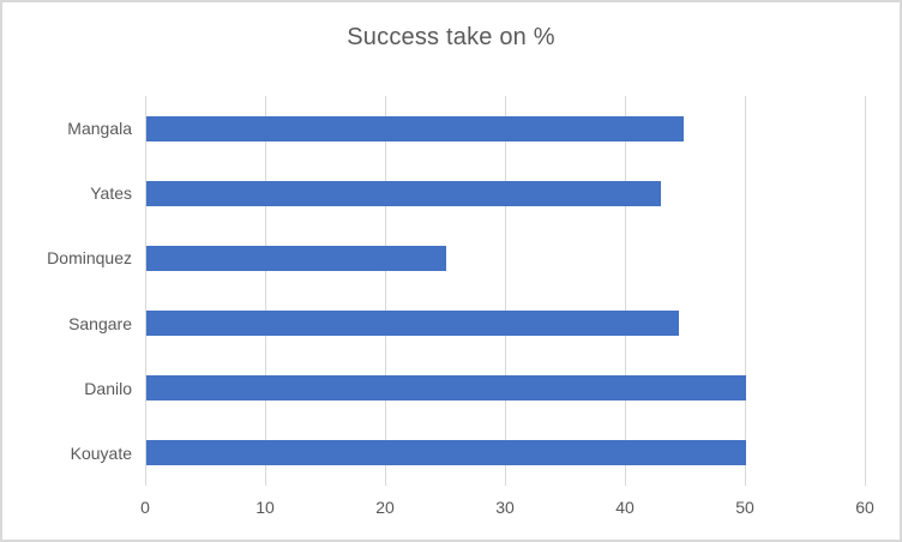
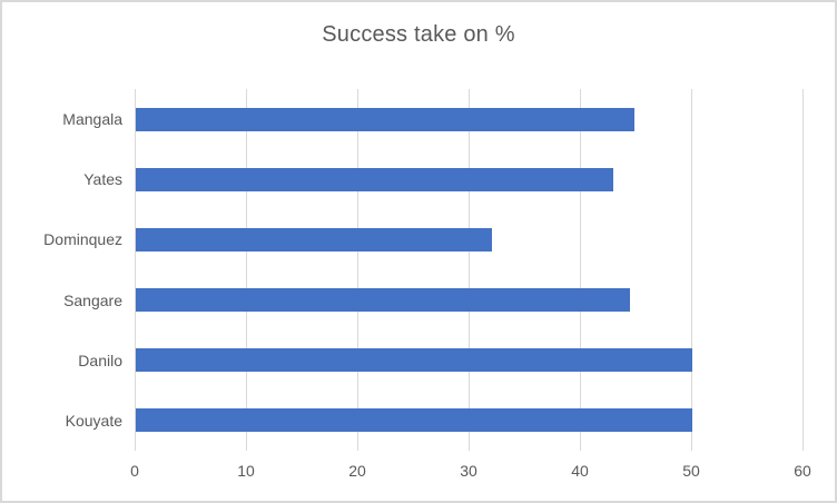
Dominquez: 25 -> 32
